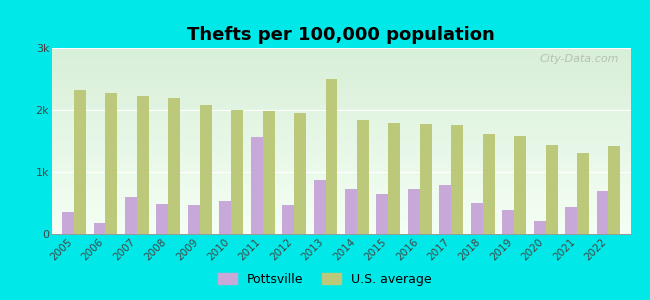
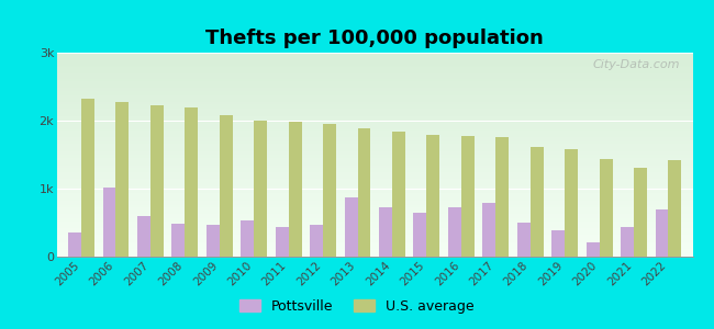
Pottsville/2006: 0.18k -> 1.02k
Pottsville/2011: 1.56k -> 0.43k
U.S. average/2013: 2.50k -> 1.89k
